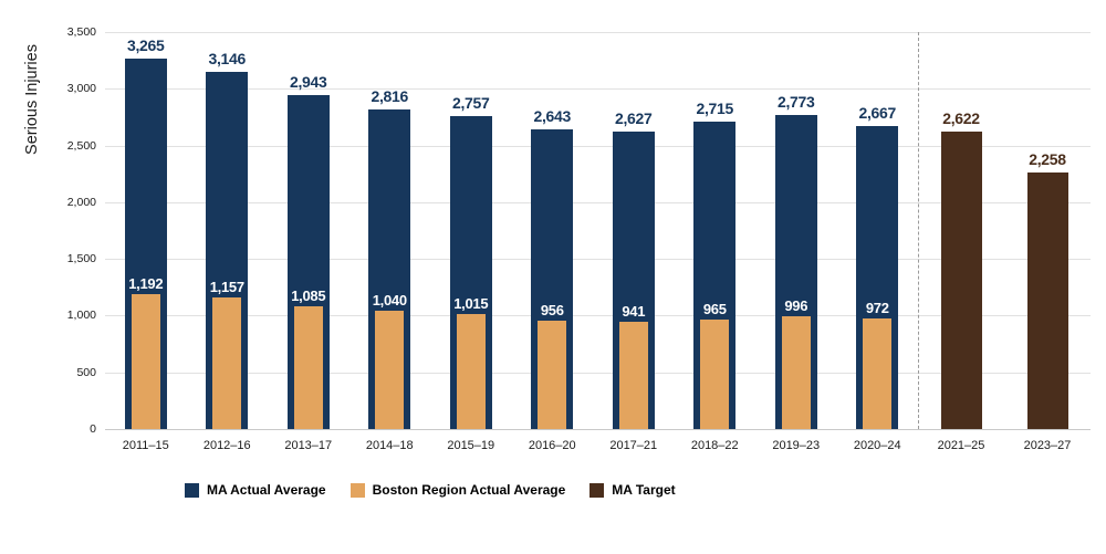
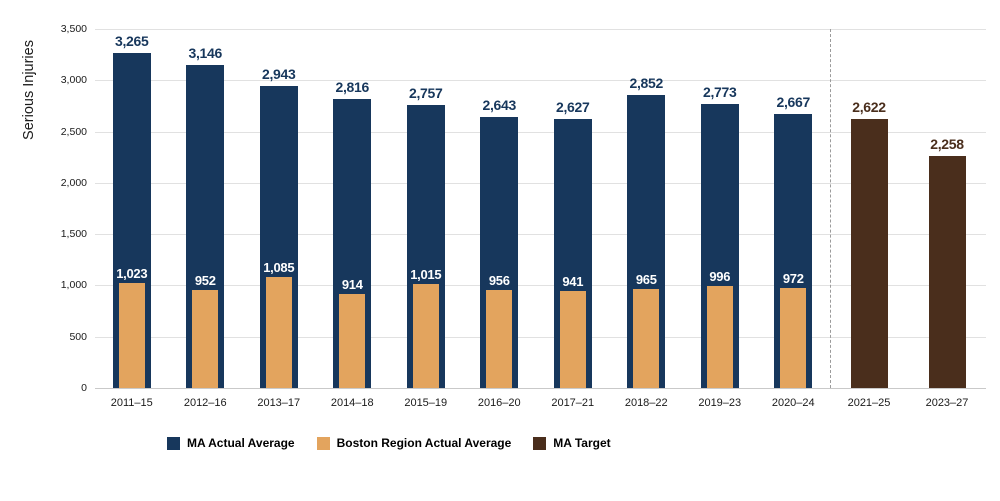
Boston Region Actual Average/2011–15: 1,192 -> 1,023
Boston Region Actual Average/2012–16: 1,157 -> 952
Boston Region Actual Average/2014–18: 1,040 -> 914
MA Actual Average/2018–22: 2,715 -> 2,852
